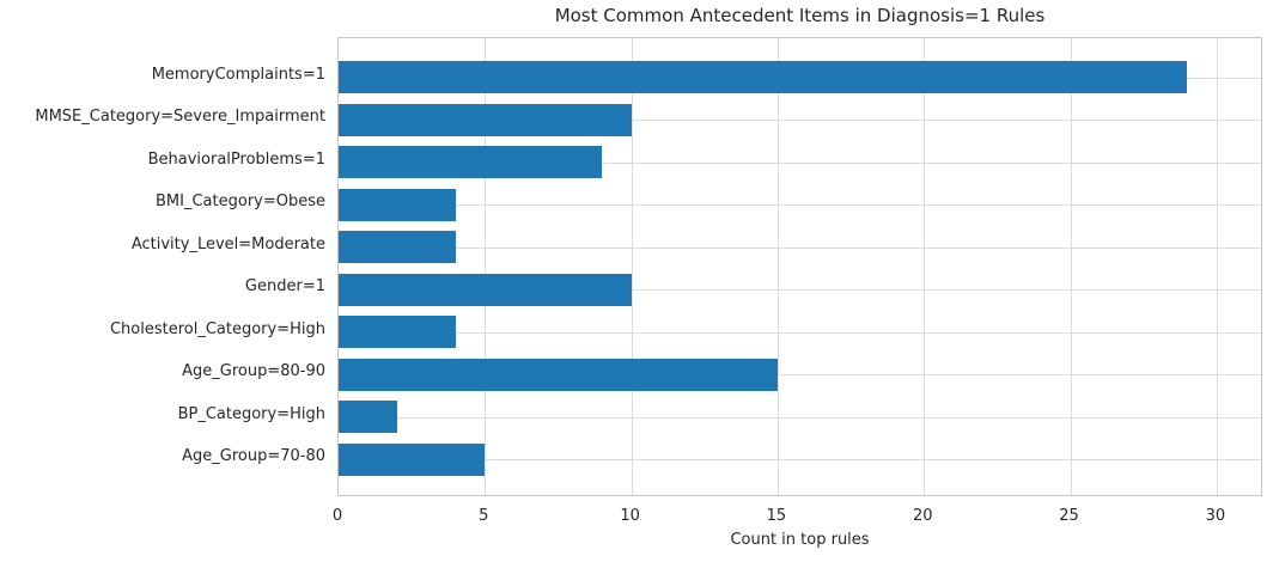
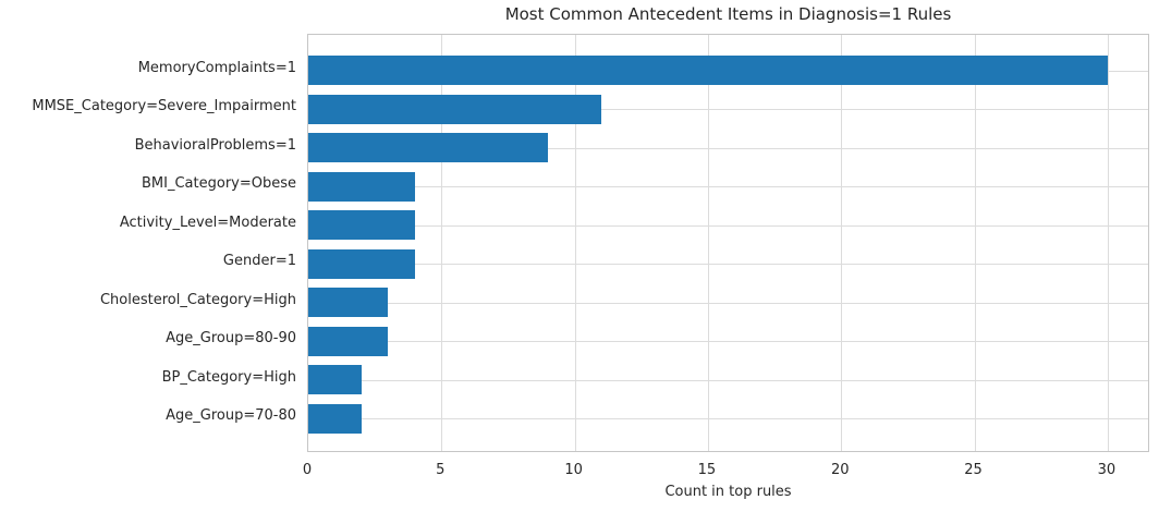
MemoryComplaints=1: 29 -> 30
MMSE_Category=Severe_Impairment: 10 -> 11
Gender=1: 10 -> 4
Cholesterol_Category=High: 4 -> 3
Age_Group=80-90: 15 -> 3
Age_Group=70-80: 5 -> 2
